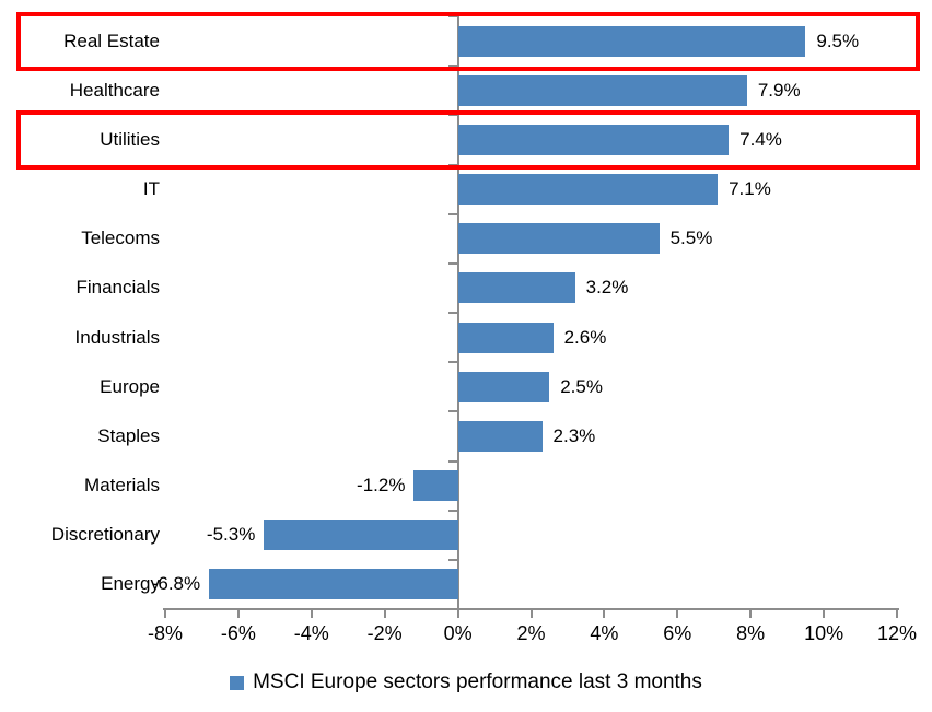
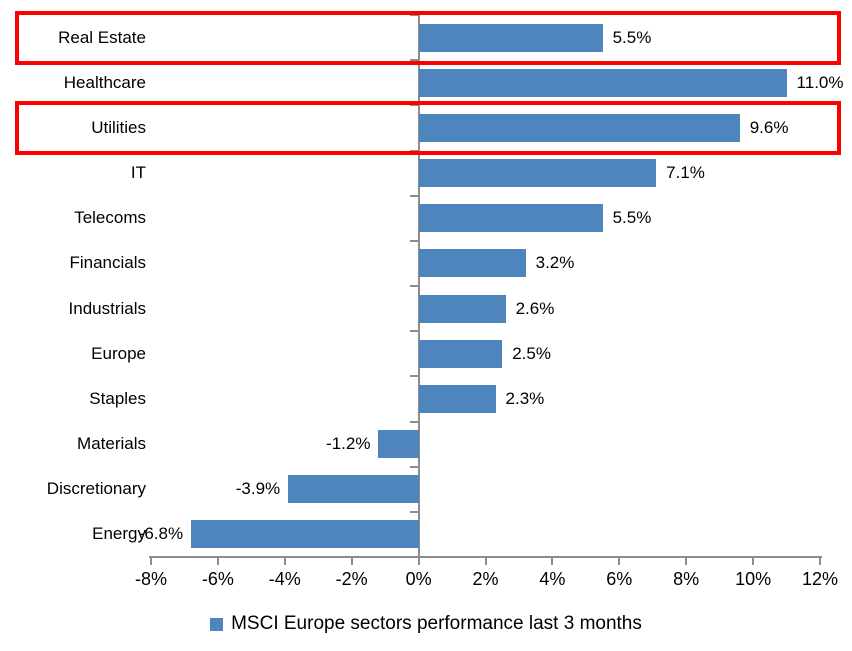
Real Estate: 9.5% -> 5.5%
Healthcare: 7.9% -> 11.0%
Utilities: 7.4% -> 9.6%
Discretionary: -5.3% -> -3.9%
